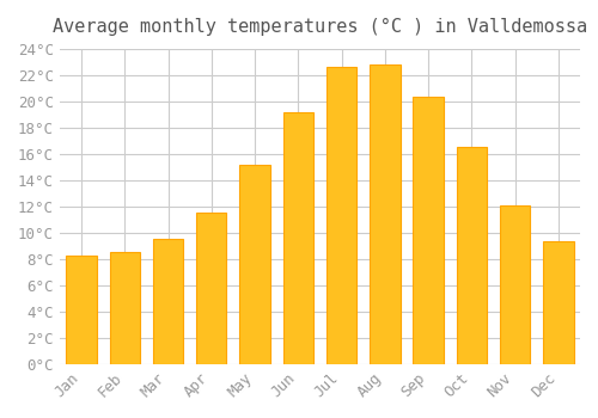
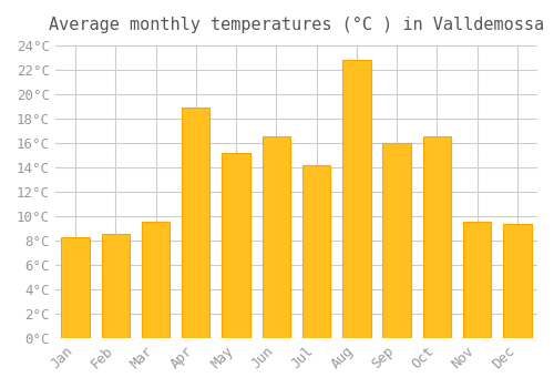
Apr: 11.5°C -> 18.9°C
Jun: 19.2°C -> 16.5°C
Jul: 22.6°C -> 14.2°C
Sep: 20.4°C -> 16.0°C
Nov: 12.1°C -> 9.5°C
